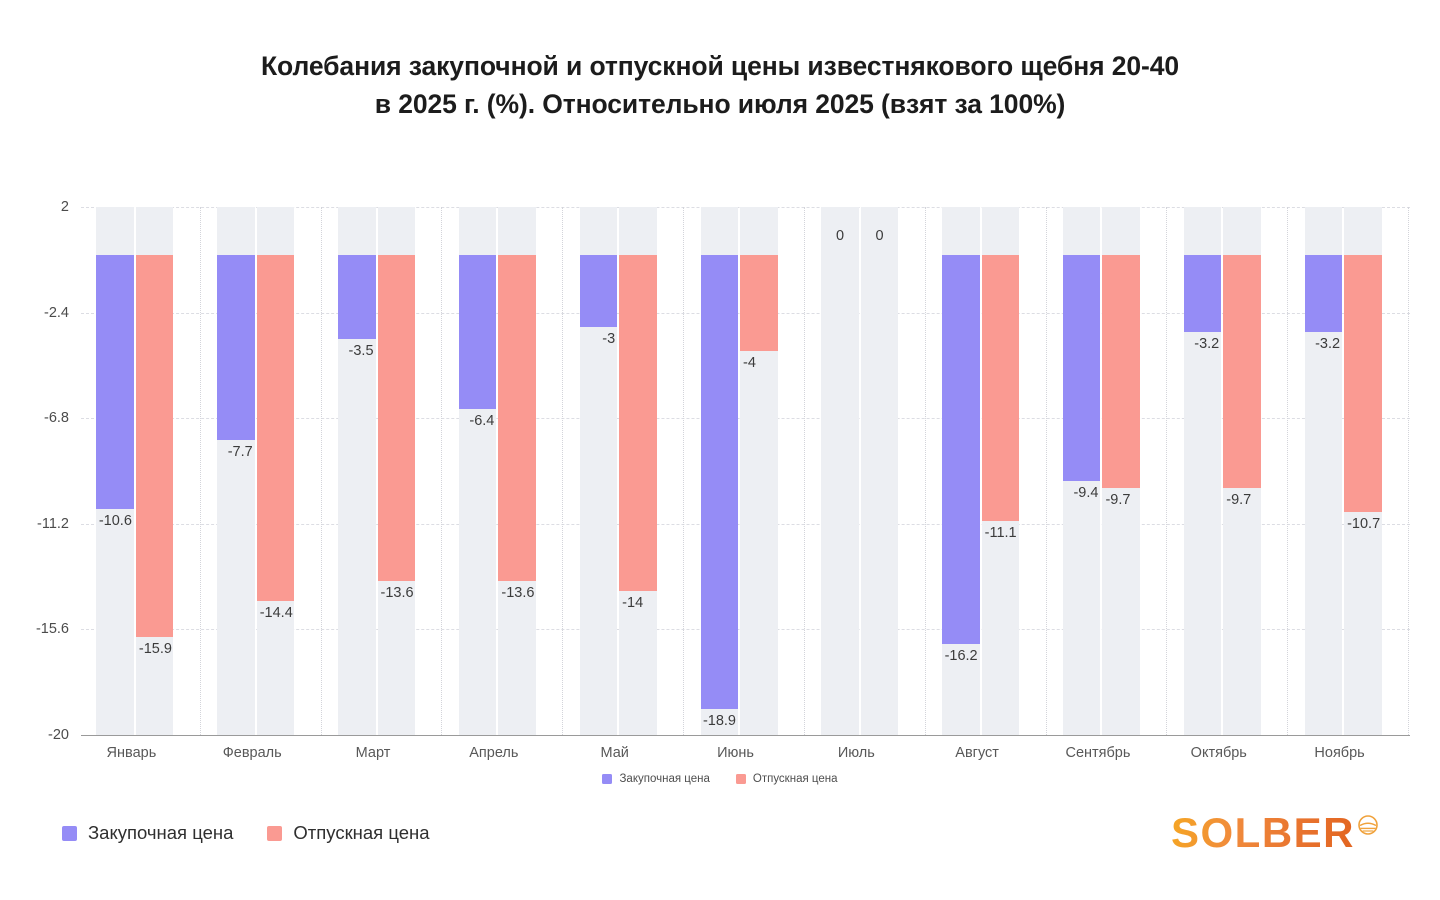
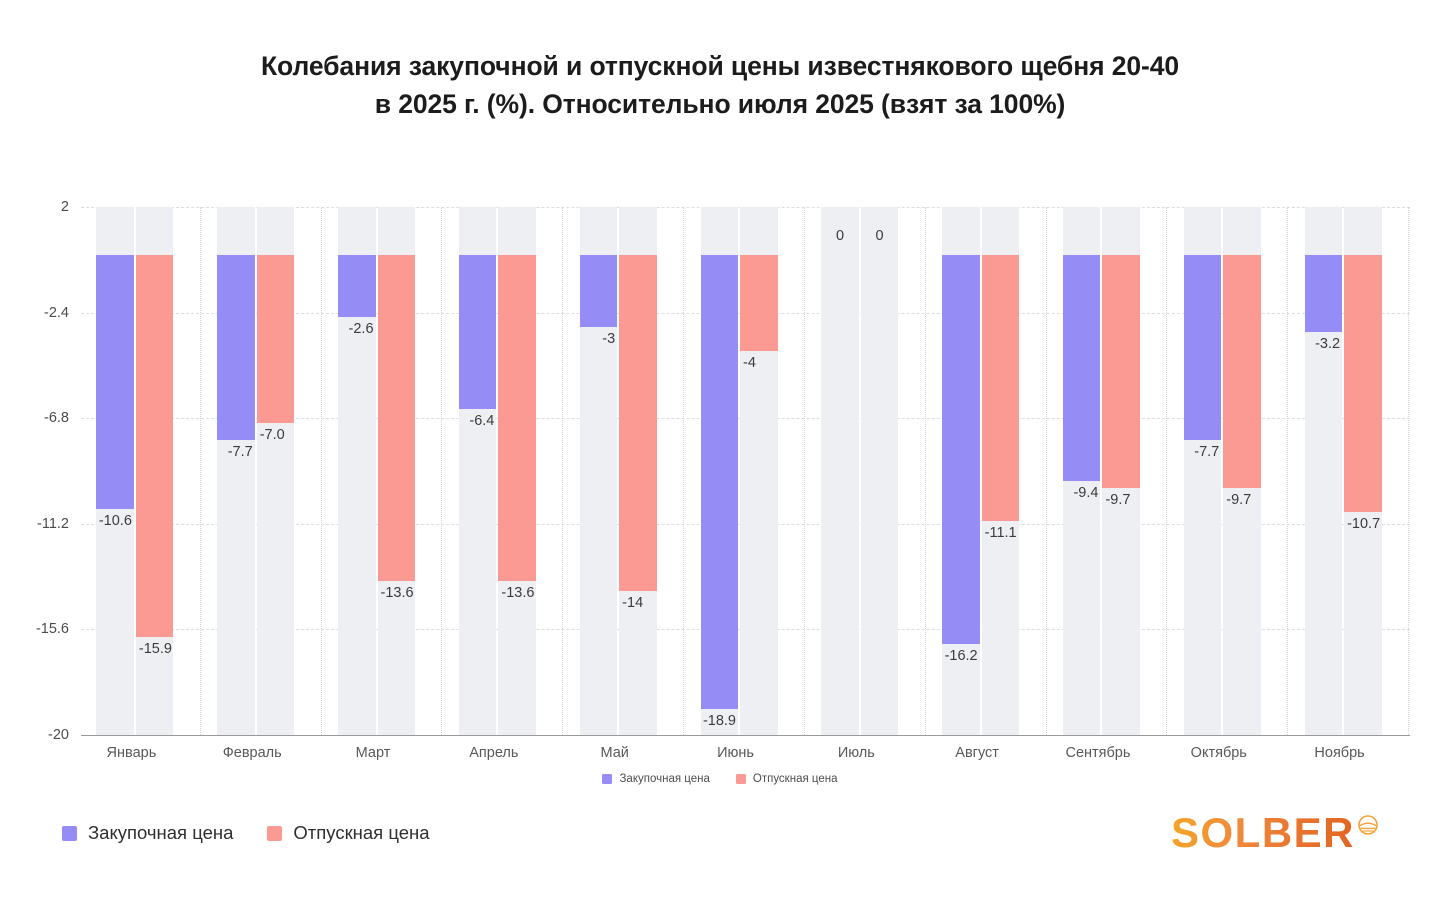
Отпускная цена/Февраль: -14.4 -> -7.0
Закупочная цена/Март: -3.5 -> -2.6
Закупочная цена/Октябрь: -3.2 -> -7.7
